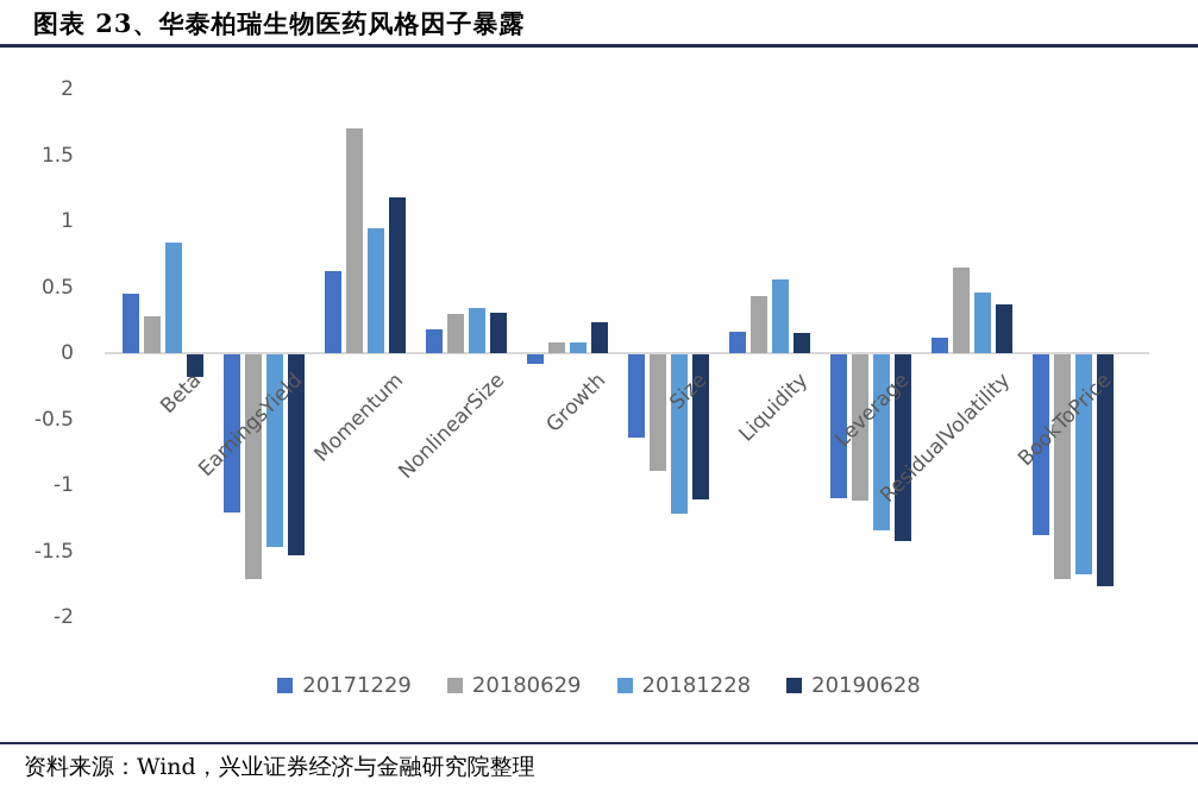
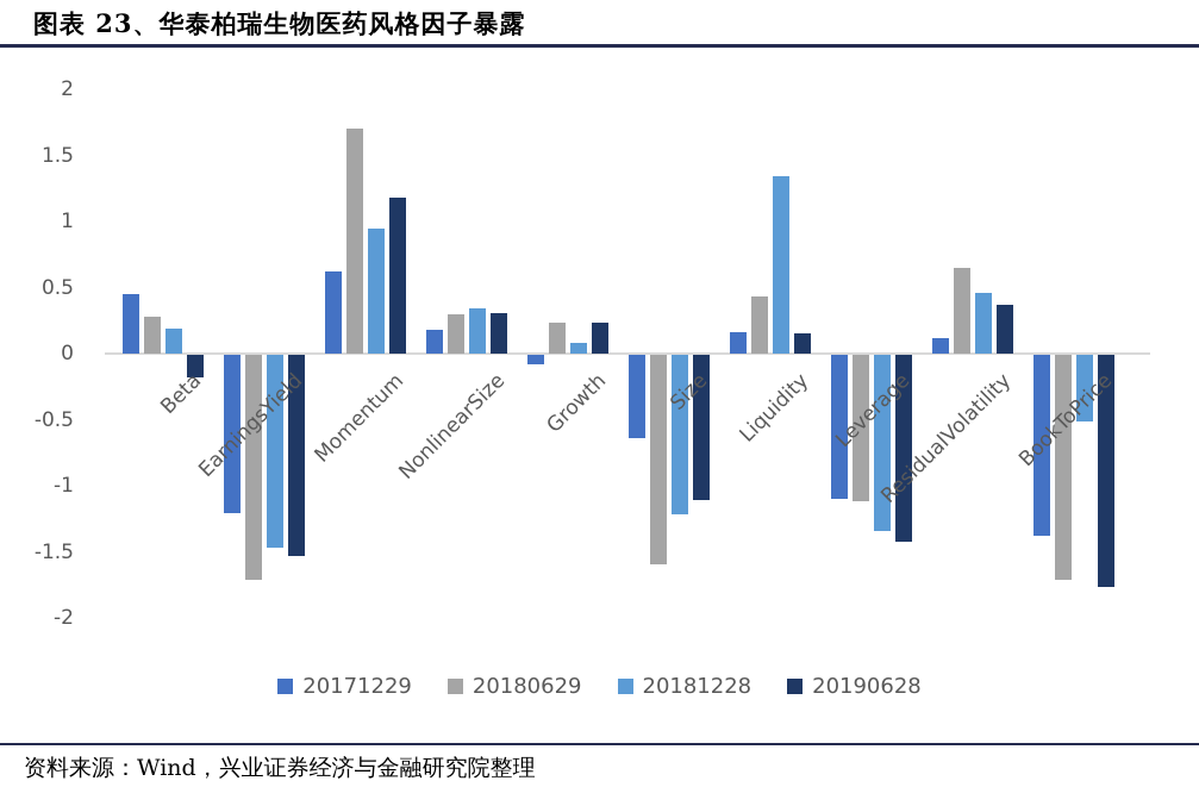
20181228/Beta: 0.84 -> 0.19
20180629/Growth: 0.08 -> 0.23
20180629/Size: -0.88 -> -1.59
20181228/Liquidity: 0.56 -> 1.34
20181228/BookToPrice: -1.67 -> -0.50
